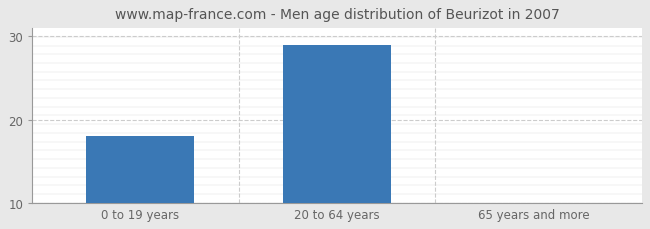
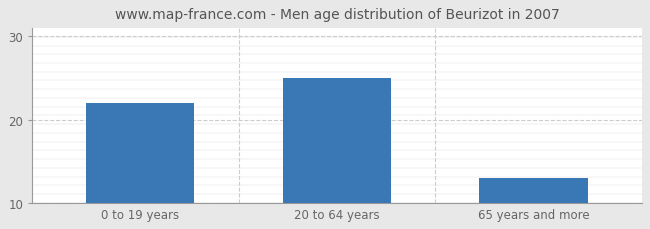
0 to 19 years: 18 -> 22
20 to 64 years: 29 -> 25
65 years and more: 10 -> 13
